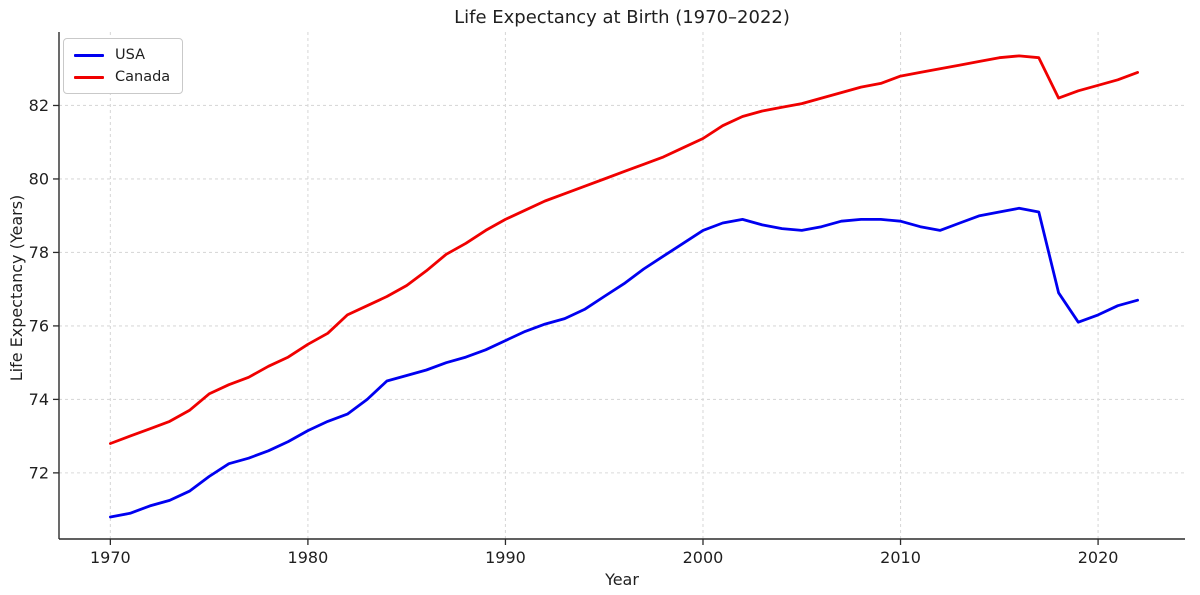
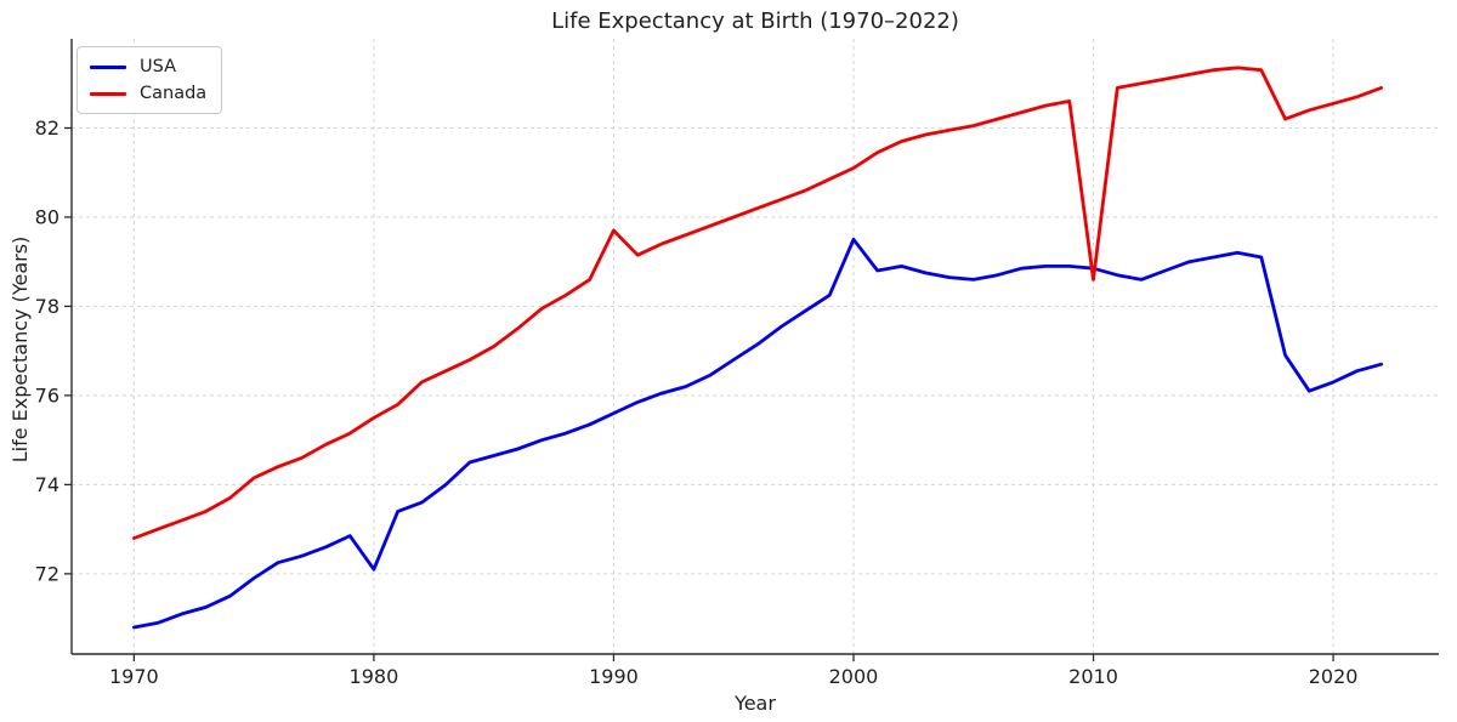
USA/1980: 73.2 -> 72.1
Canada/1990: 78.9 -> 79.7
USA/2000: 78.6 -> 79.5
Canada/2010: 82.8 -> 78.6
